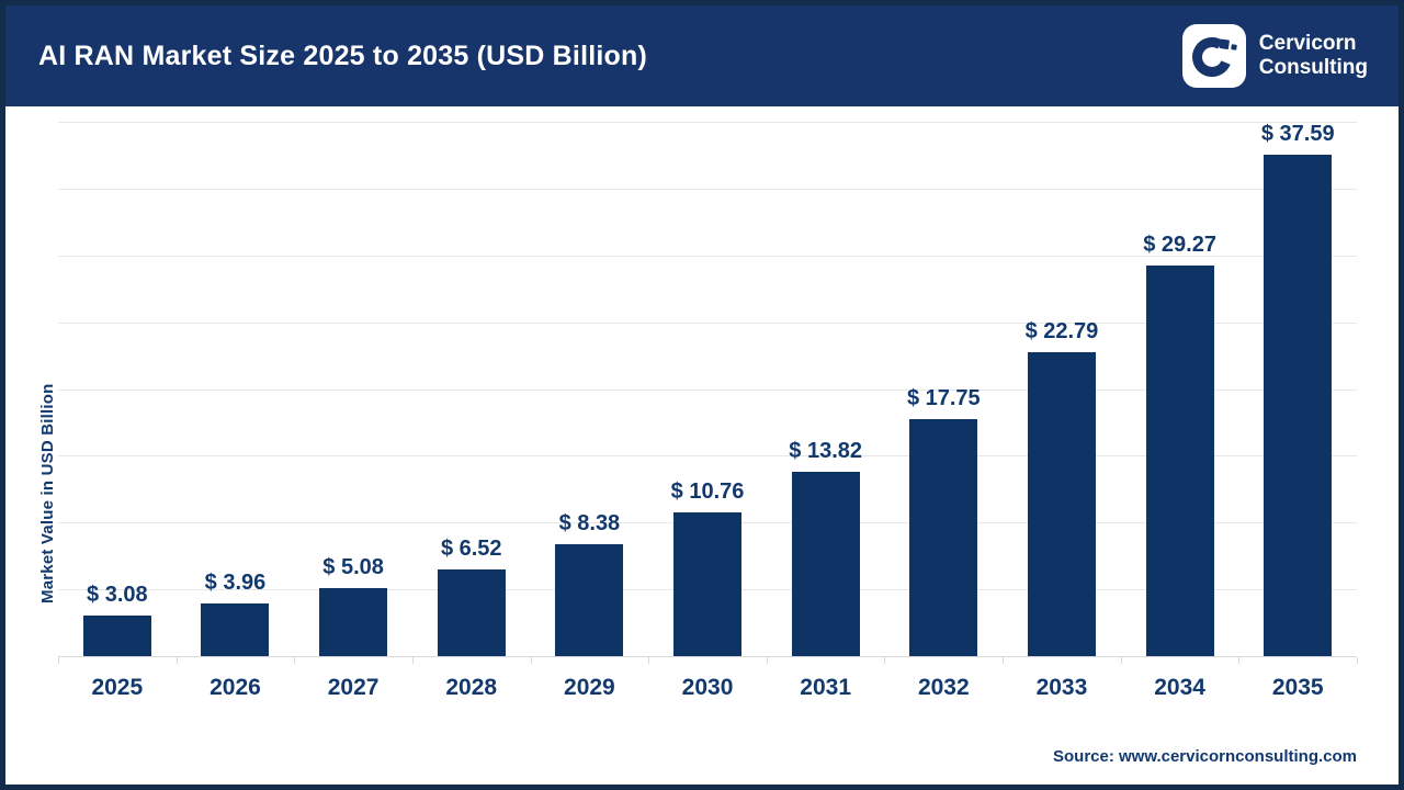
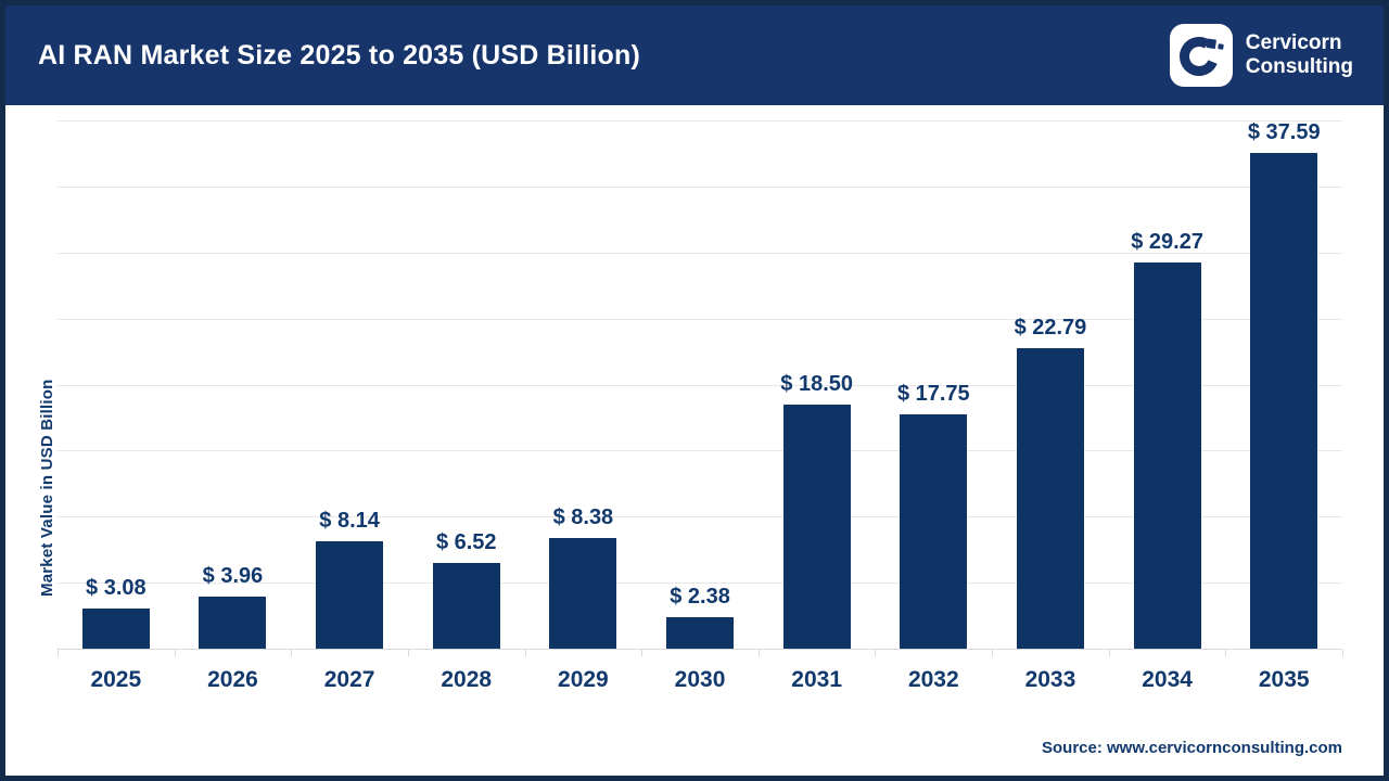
2027: 5.08 -> 8.14
2030: 10.76 -> 2.38
2031: 13.82 -> 18.50
